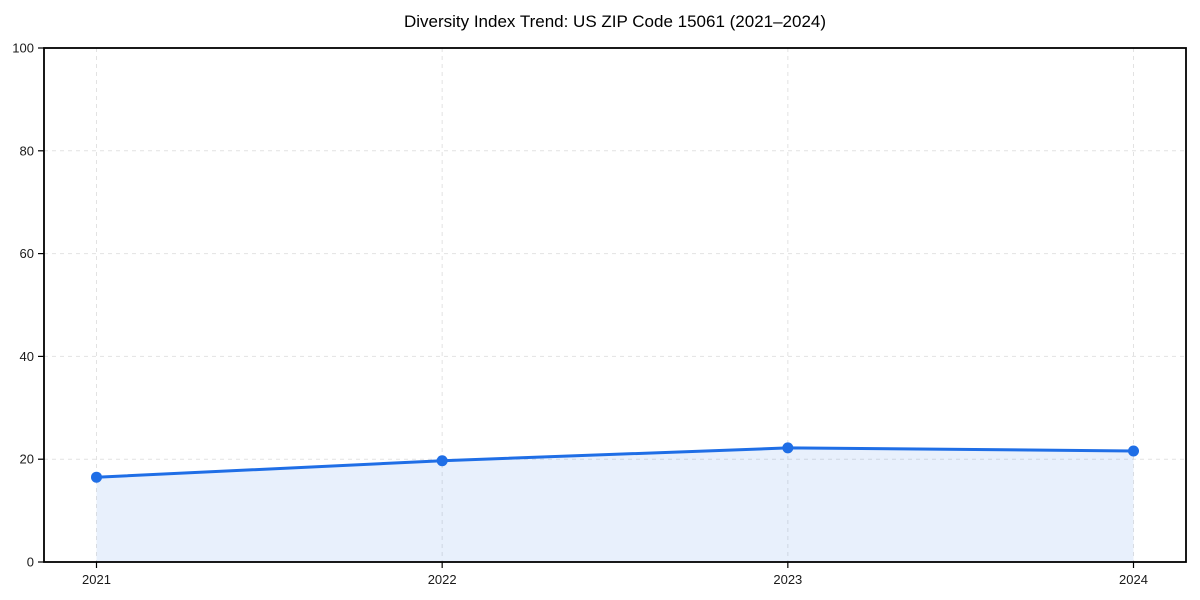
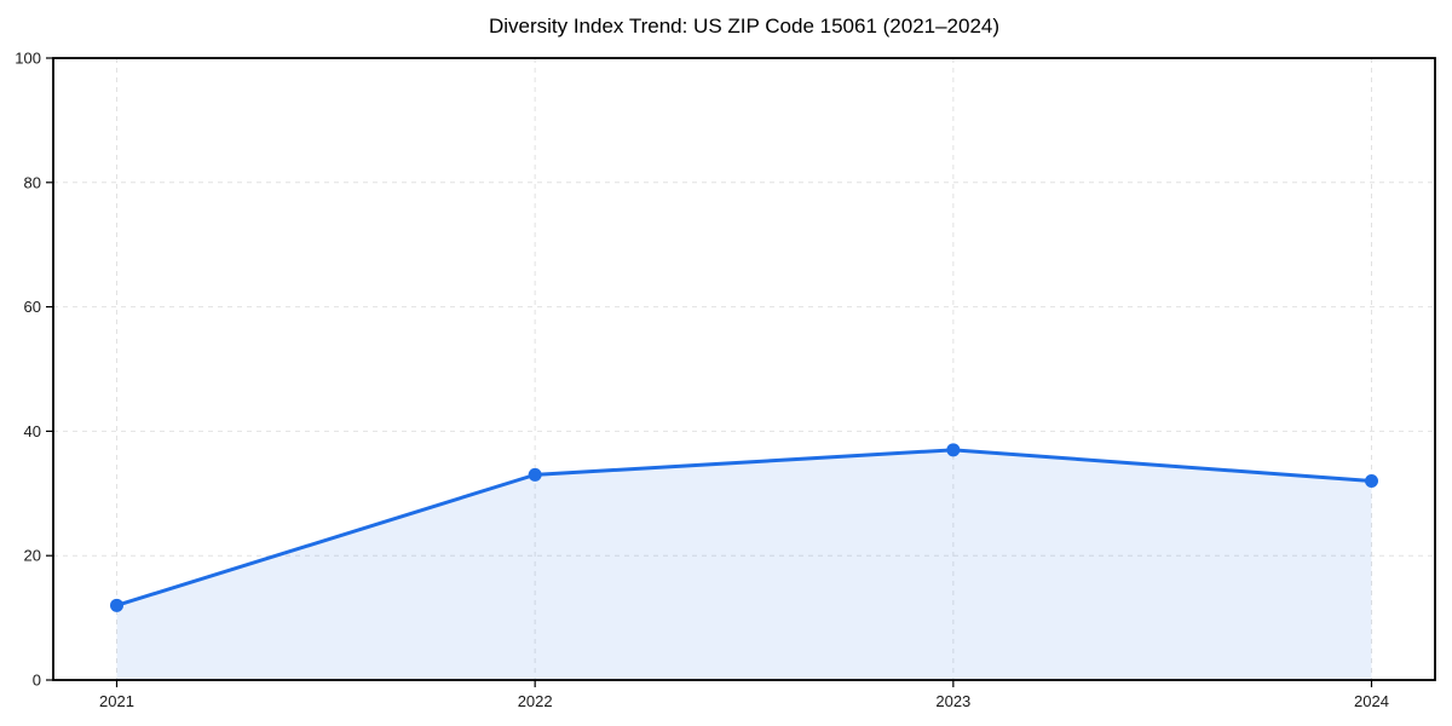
2021: 16 -> 12
2022: 20 -> 33
2023: 22 -> 37
2024: 22 -> 32
